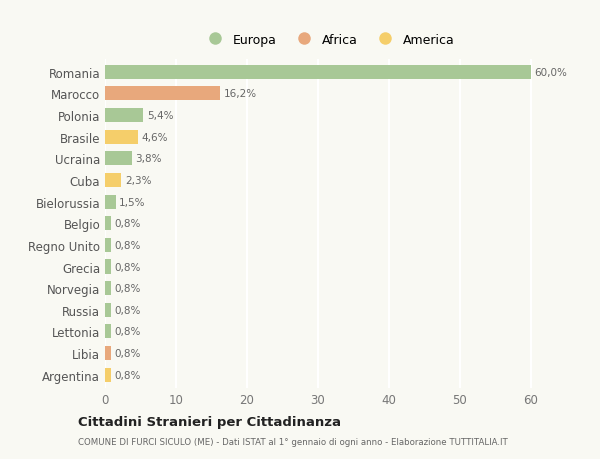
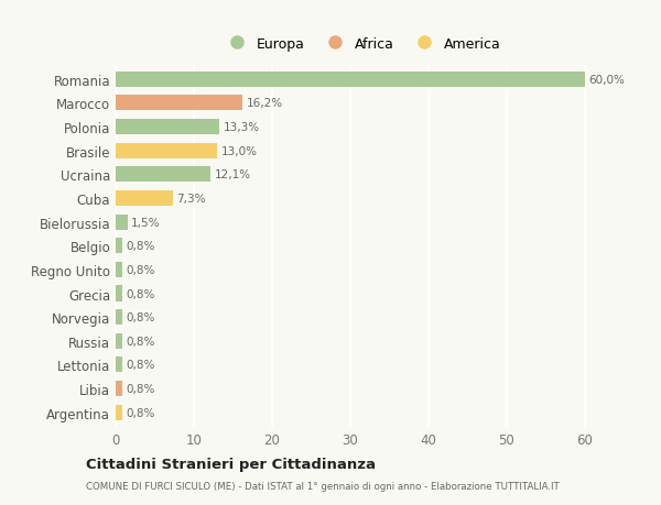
Polonia: 5,4% -> 13,3%
Brasile: 4,6% -> 13,0%
Ucraina: 3,8% -> 12,1%
Cuba: 2,3% -> 7,3%
